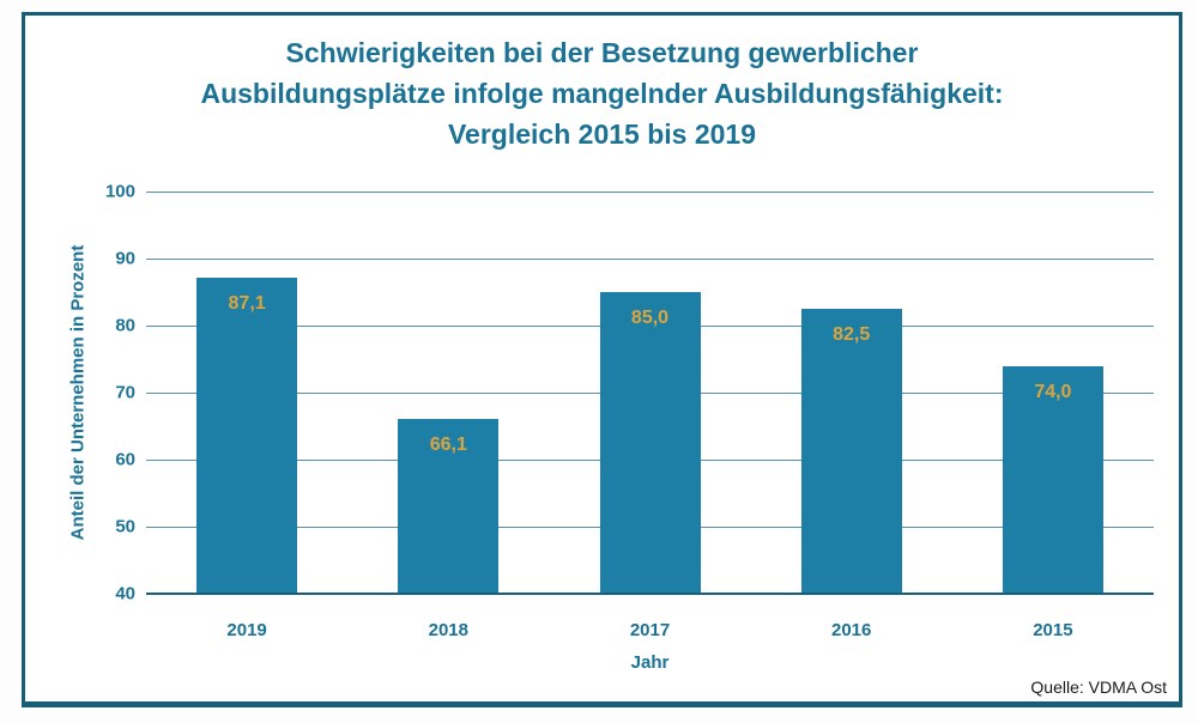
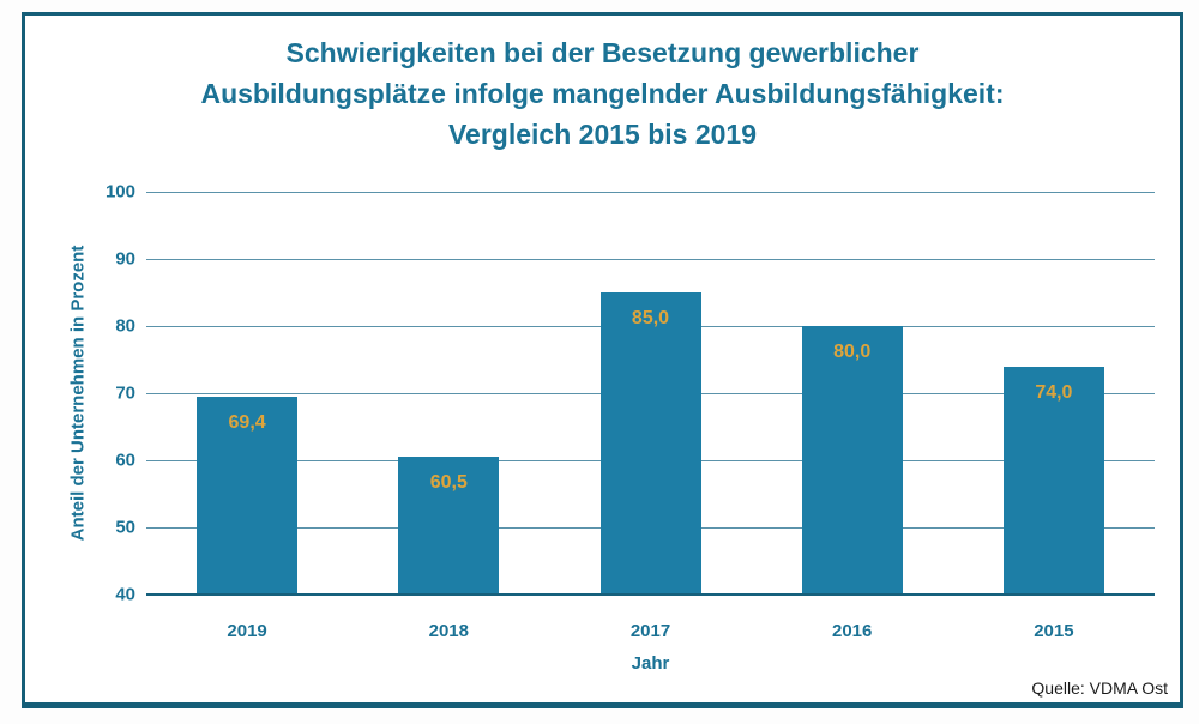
2019: 87,1 -> 69,4
2018: 66,1 -> 60,5
2016: 82,5 -> 80,0
